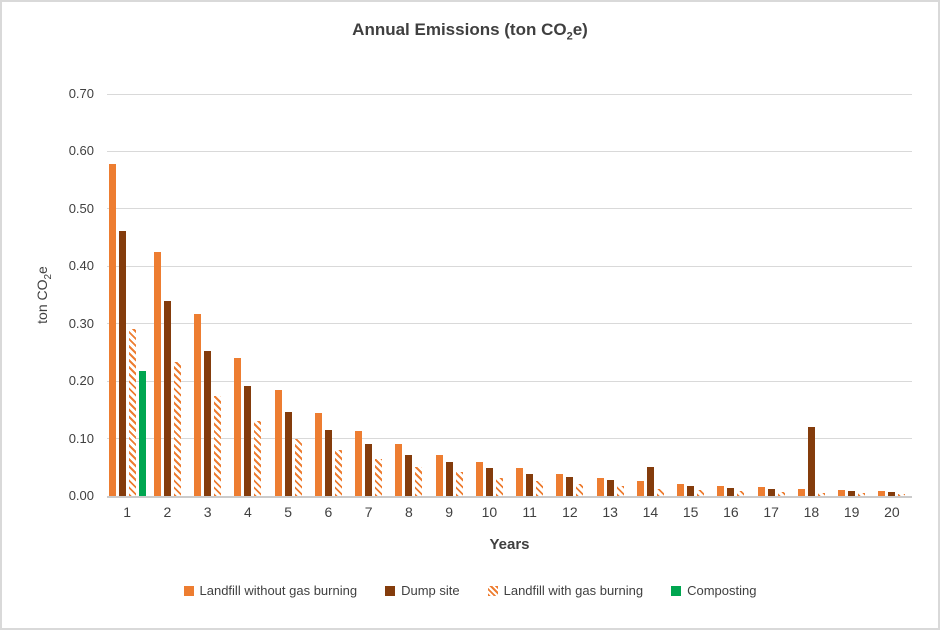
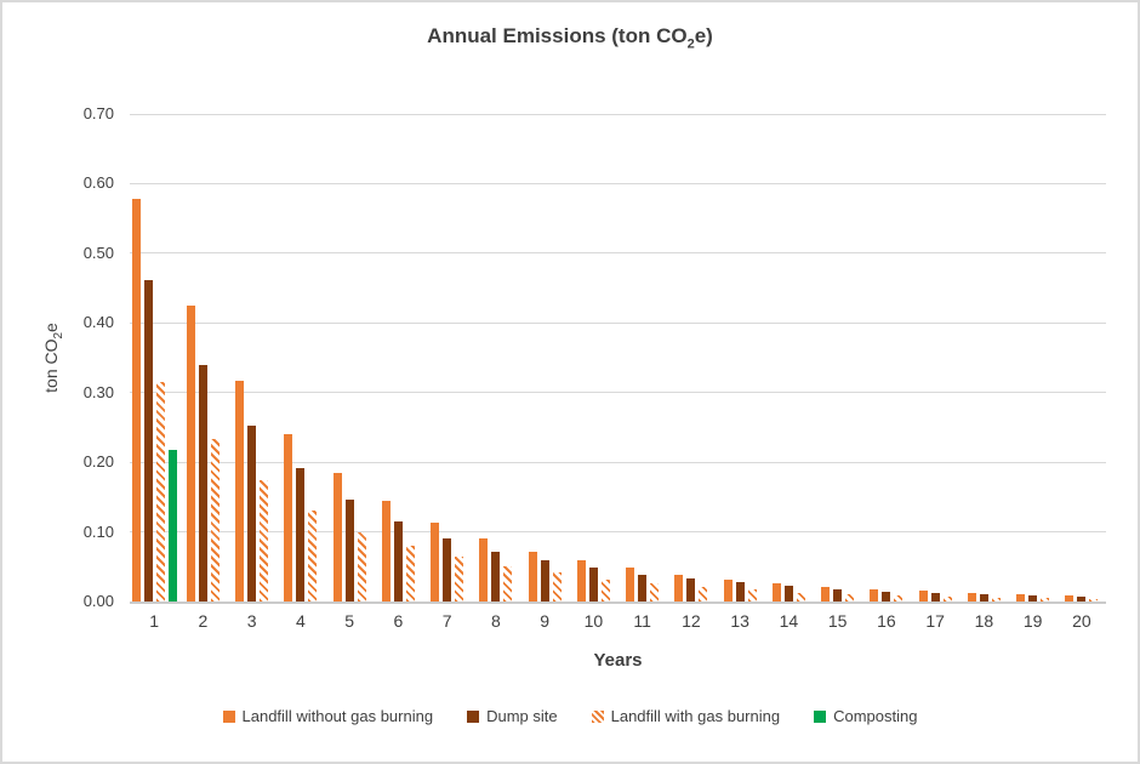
Landfill with gas burning/1: 0.29 -> 0.32
Dump site/14: 0.05 -> 0.02
Dump site/18: 0.12 -> 0.01
